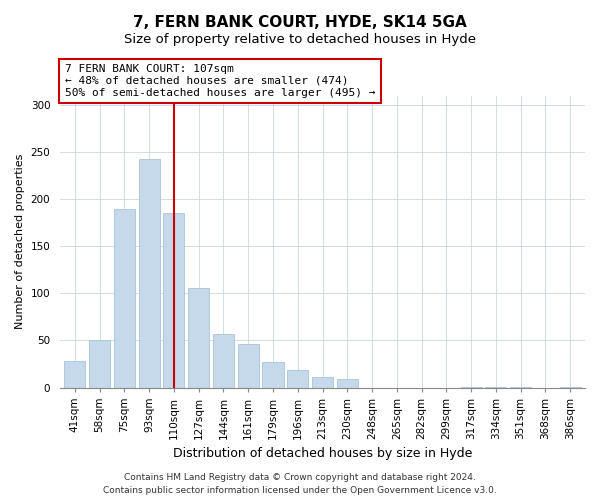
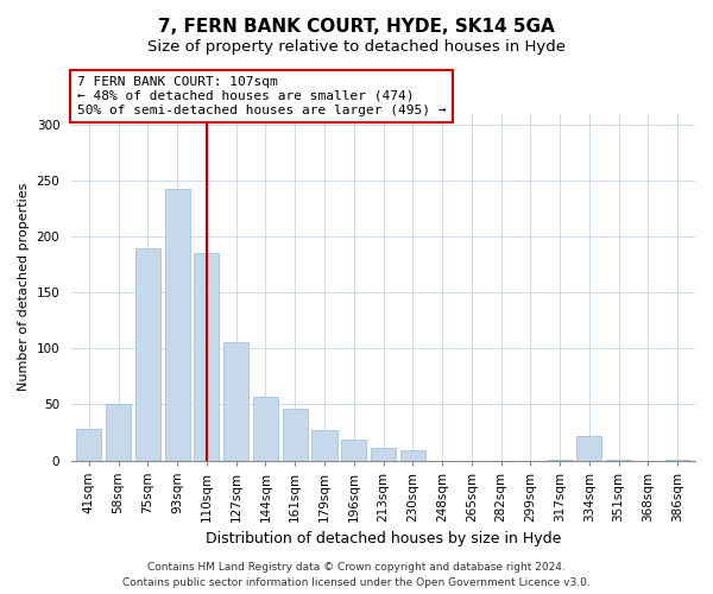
334sqm: 1 -> 22
